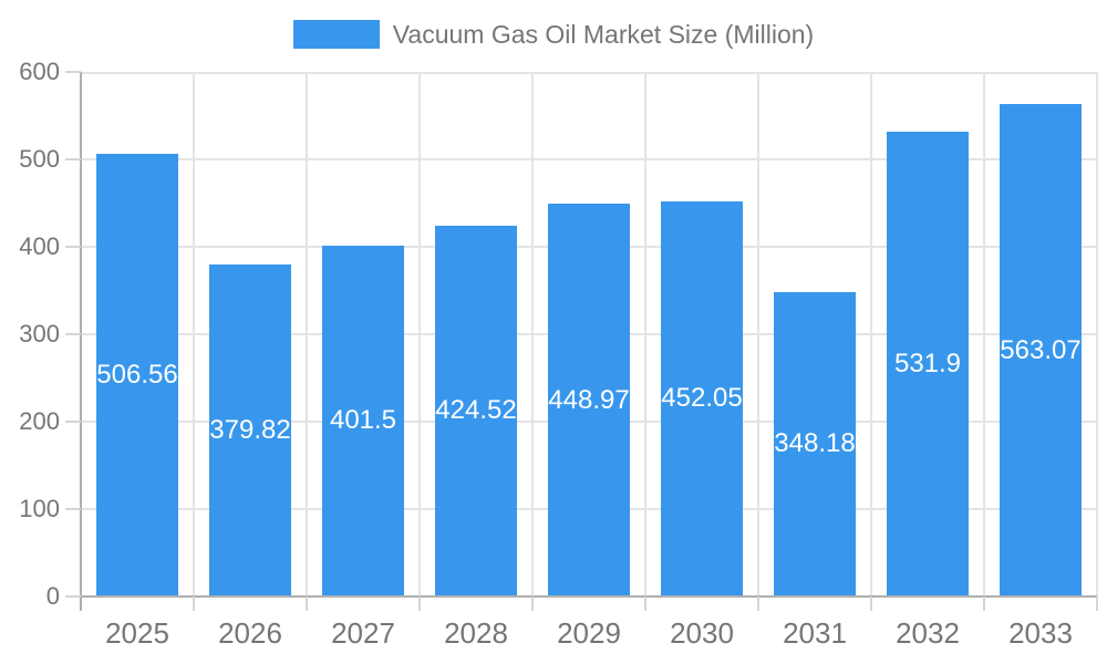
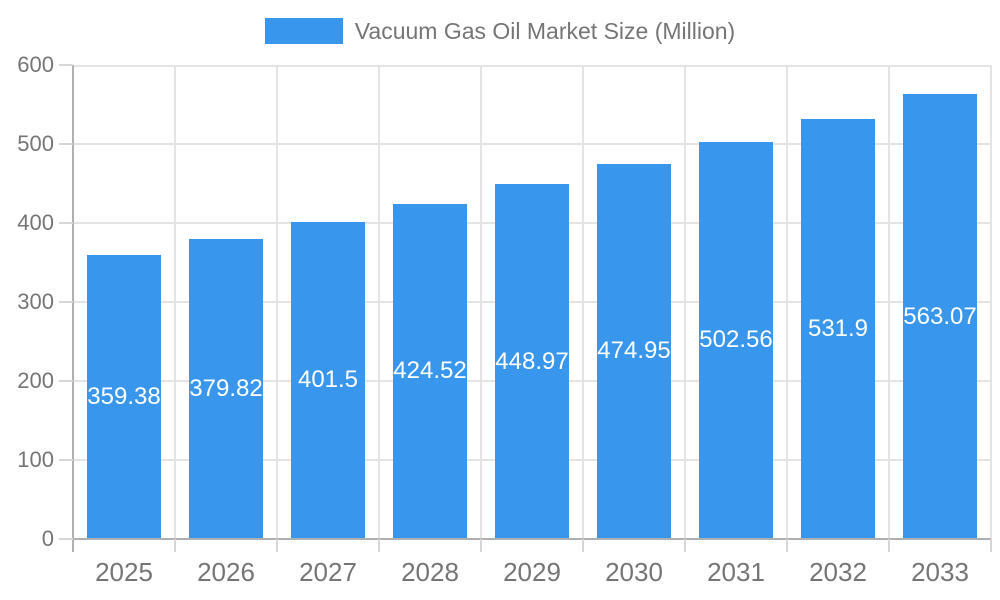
2025: 506.56 -> 359.38
2030: 452.05 -> 474.95
2031: 348.18 -> 502.56
